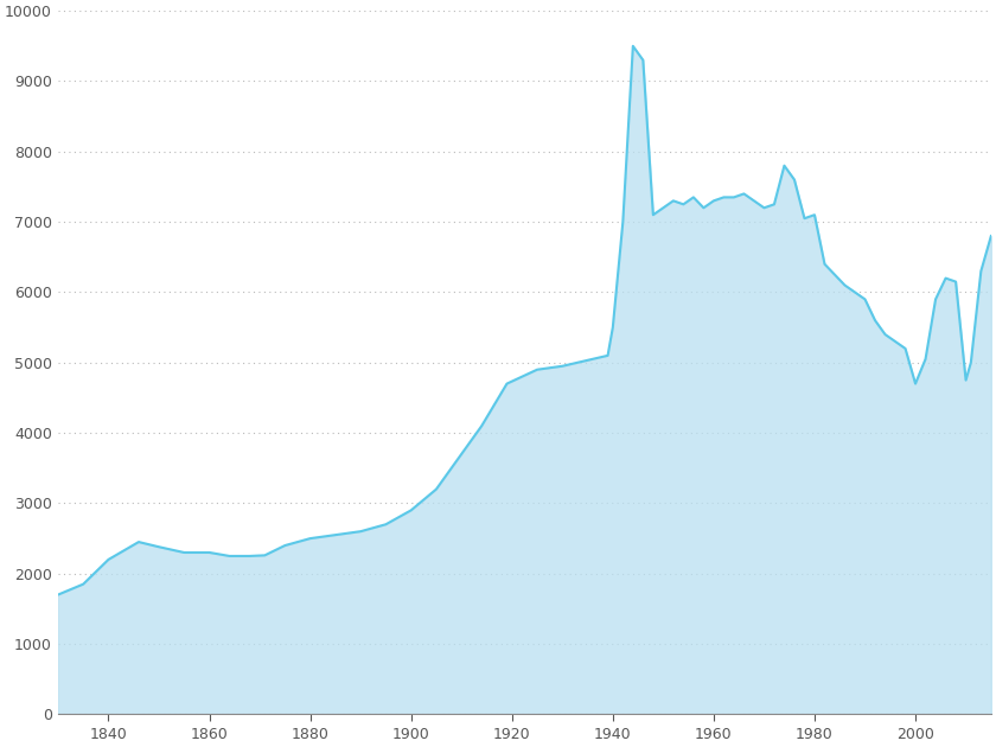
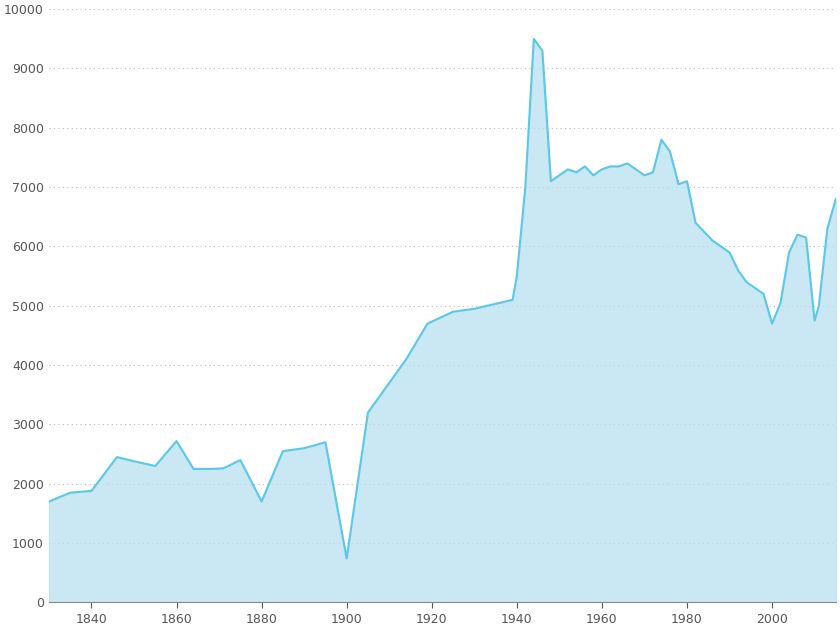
1840: 2200 -> 1880
1860: 2300 -> 2720
1880: 2500 -> 1700
1900: 2900 -> 740
